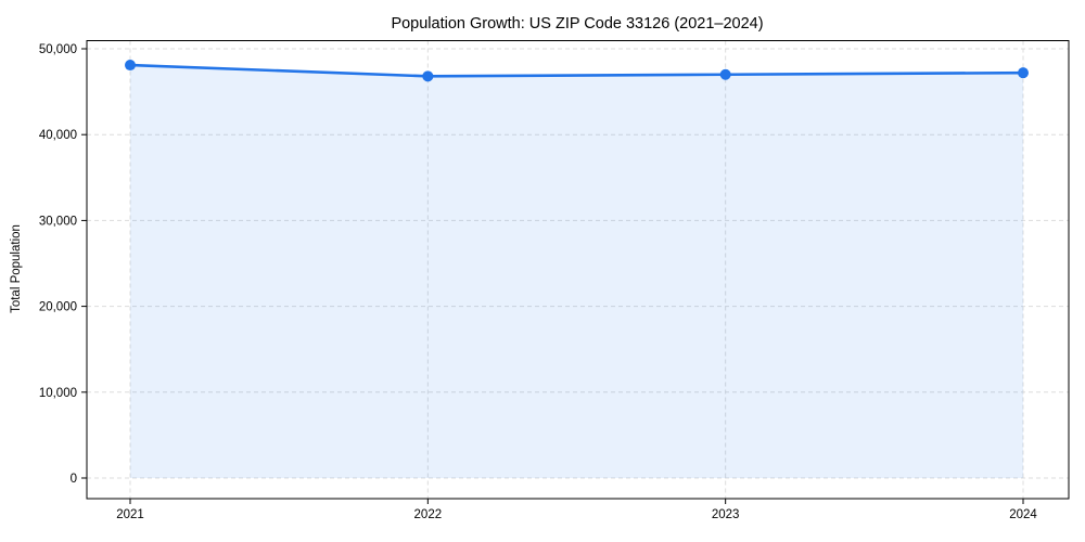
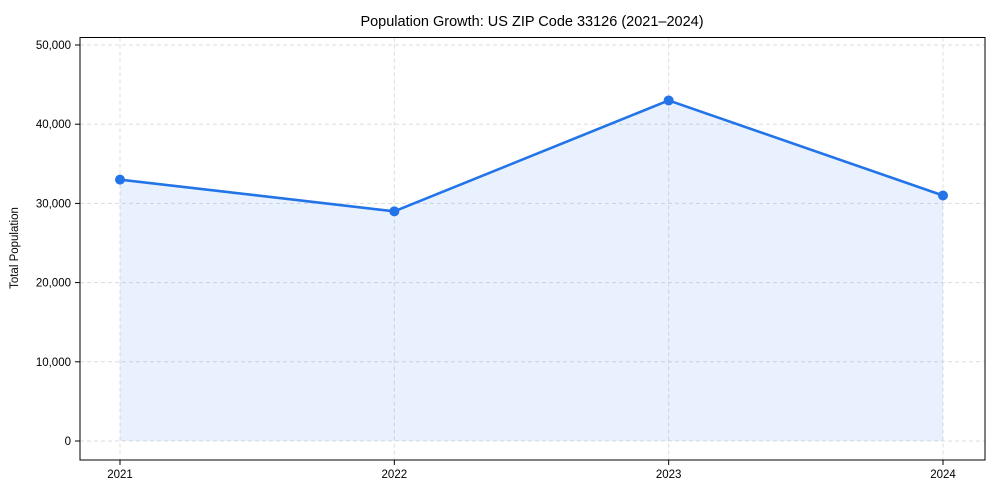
2021: 48000 -> 33000
2022: 47000 -> 29000
2023: 47000 -> 43000
2024: 47000 -> 31000
